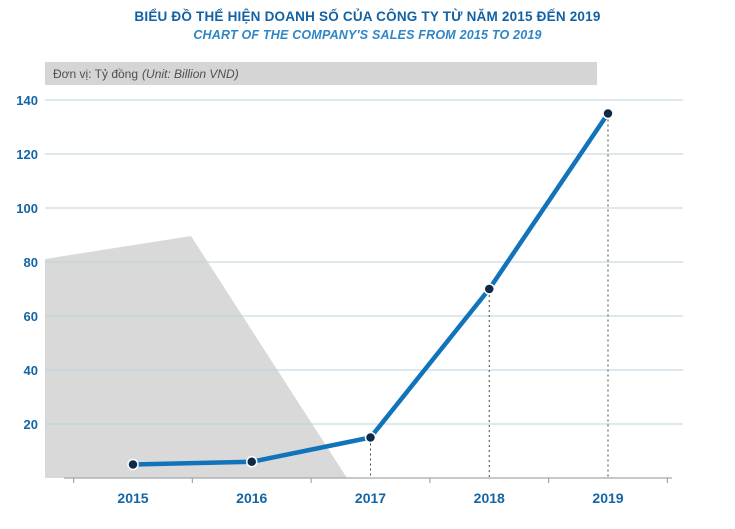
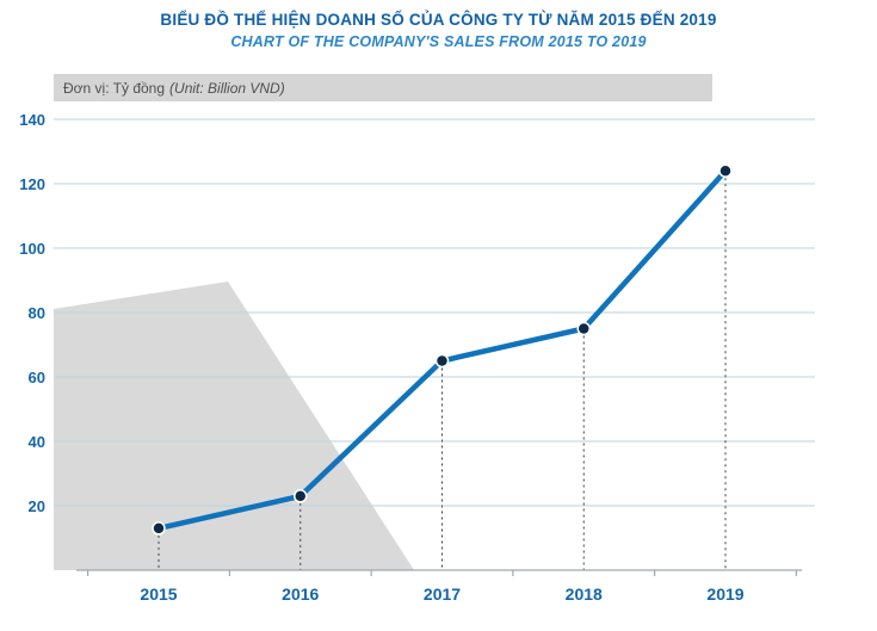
2015: 5 -> 13
2016: 6 -> 23
2017: 15 -> 65
2018: 70 -> 75
2019: 135 -> 124
